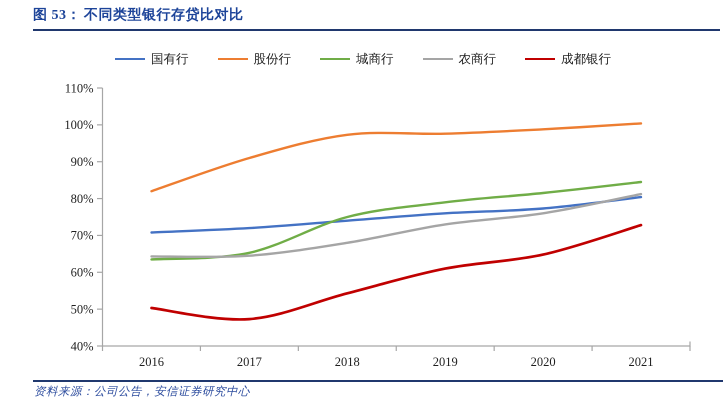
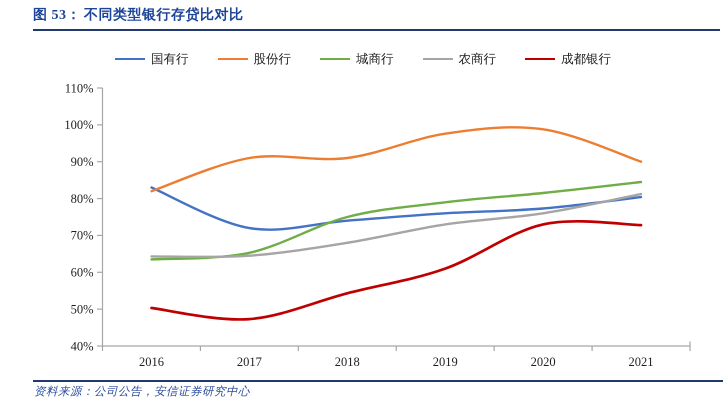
国有行/2016: 71% -> 83%
股份行/2018: 97% -> 91%
成都银行/2020: 65% -> 73%
股份行/2021: 100% -> 90%
